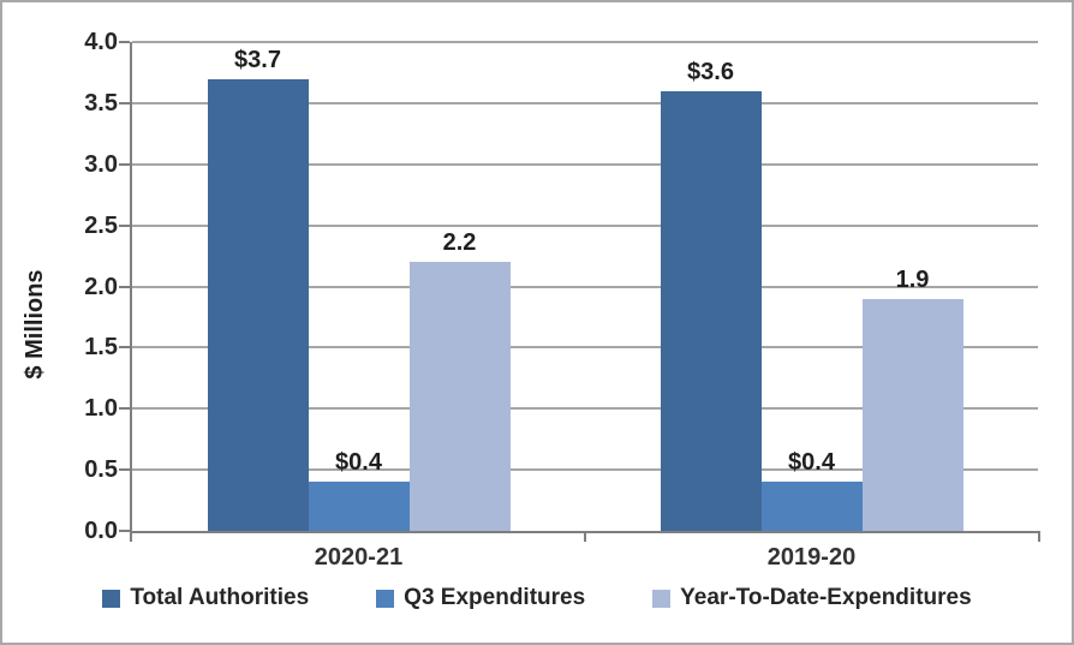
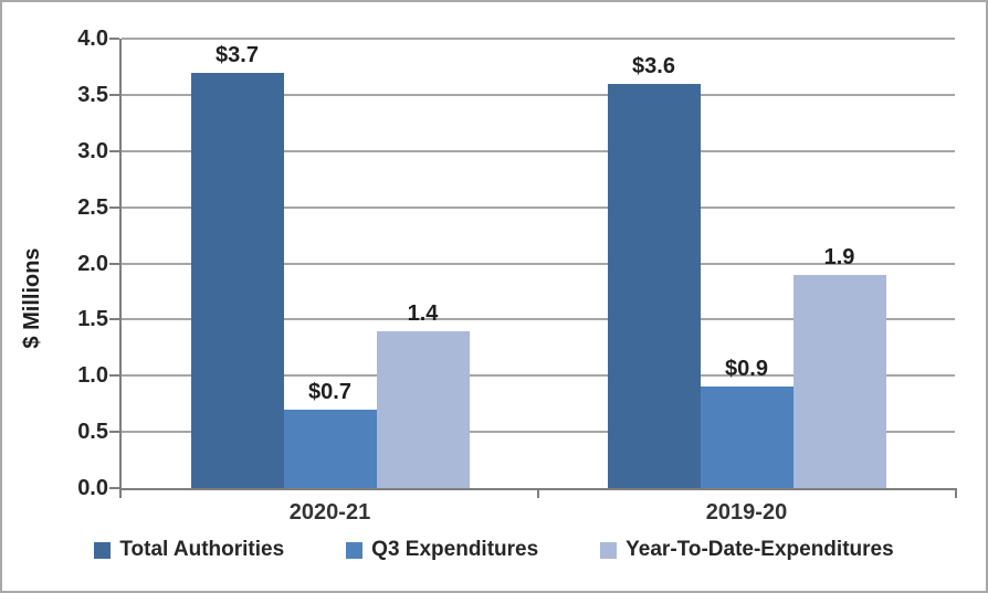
Q3 Expenditures/2020-21: $0.4 -> $0.7
Year-To-Date-Expenditures/2020-21: 2.2 -> 1.4
Q3 Expenditures/2019-20: $0.4 -> $0.9
